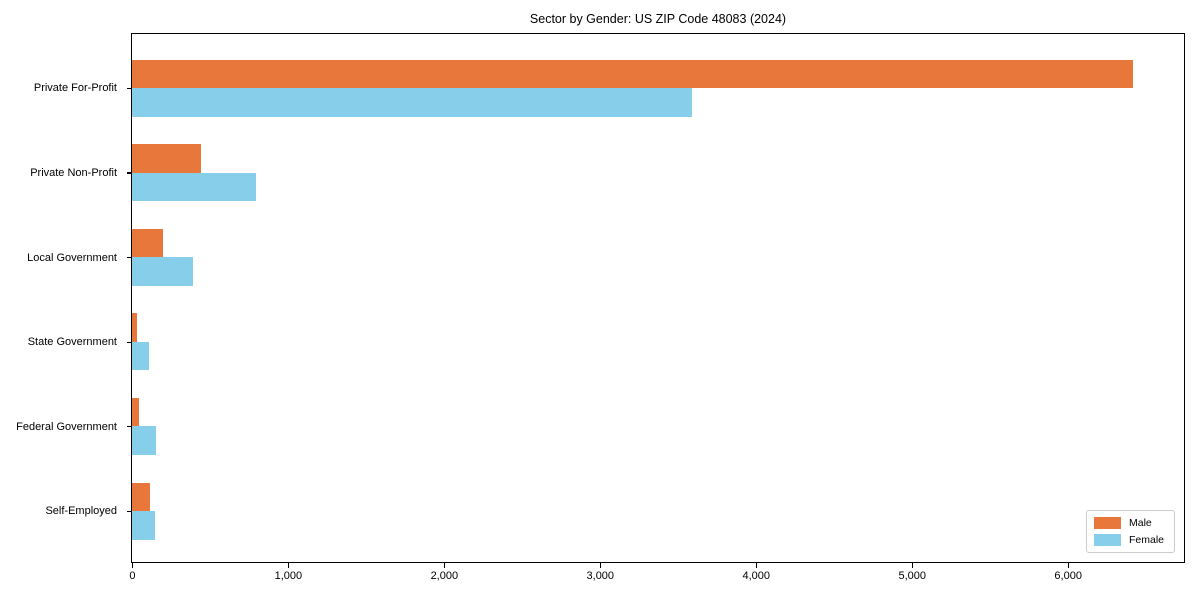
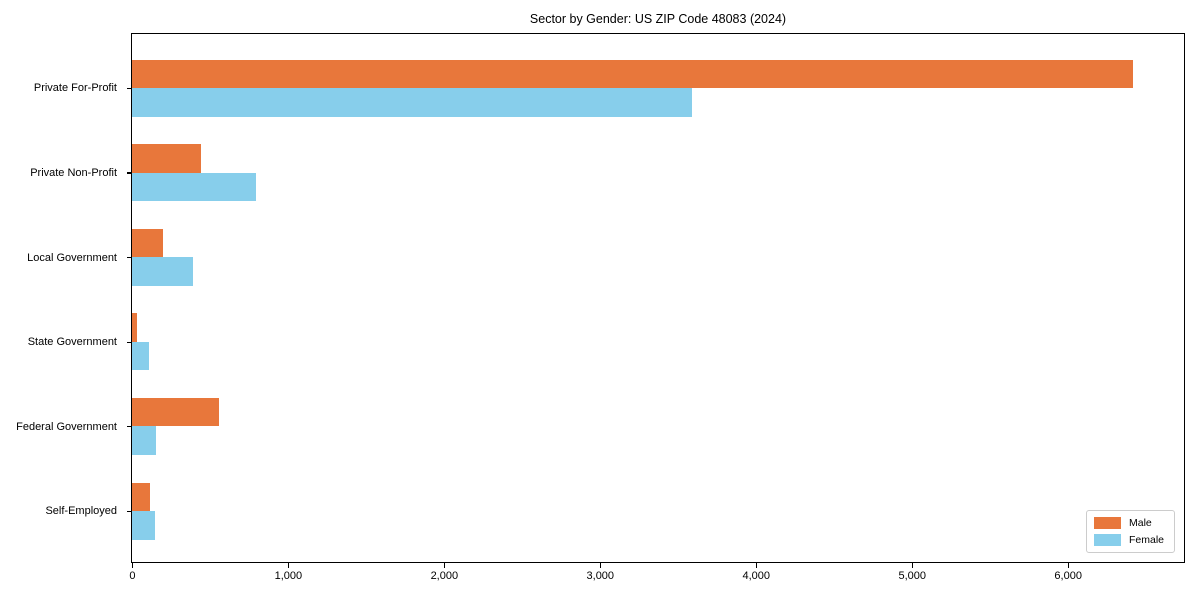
Male/Federal Government: 40 -> 560
